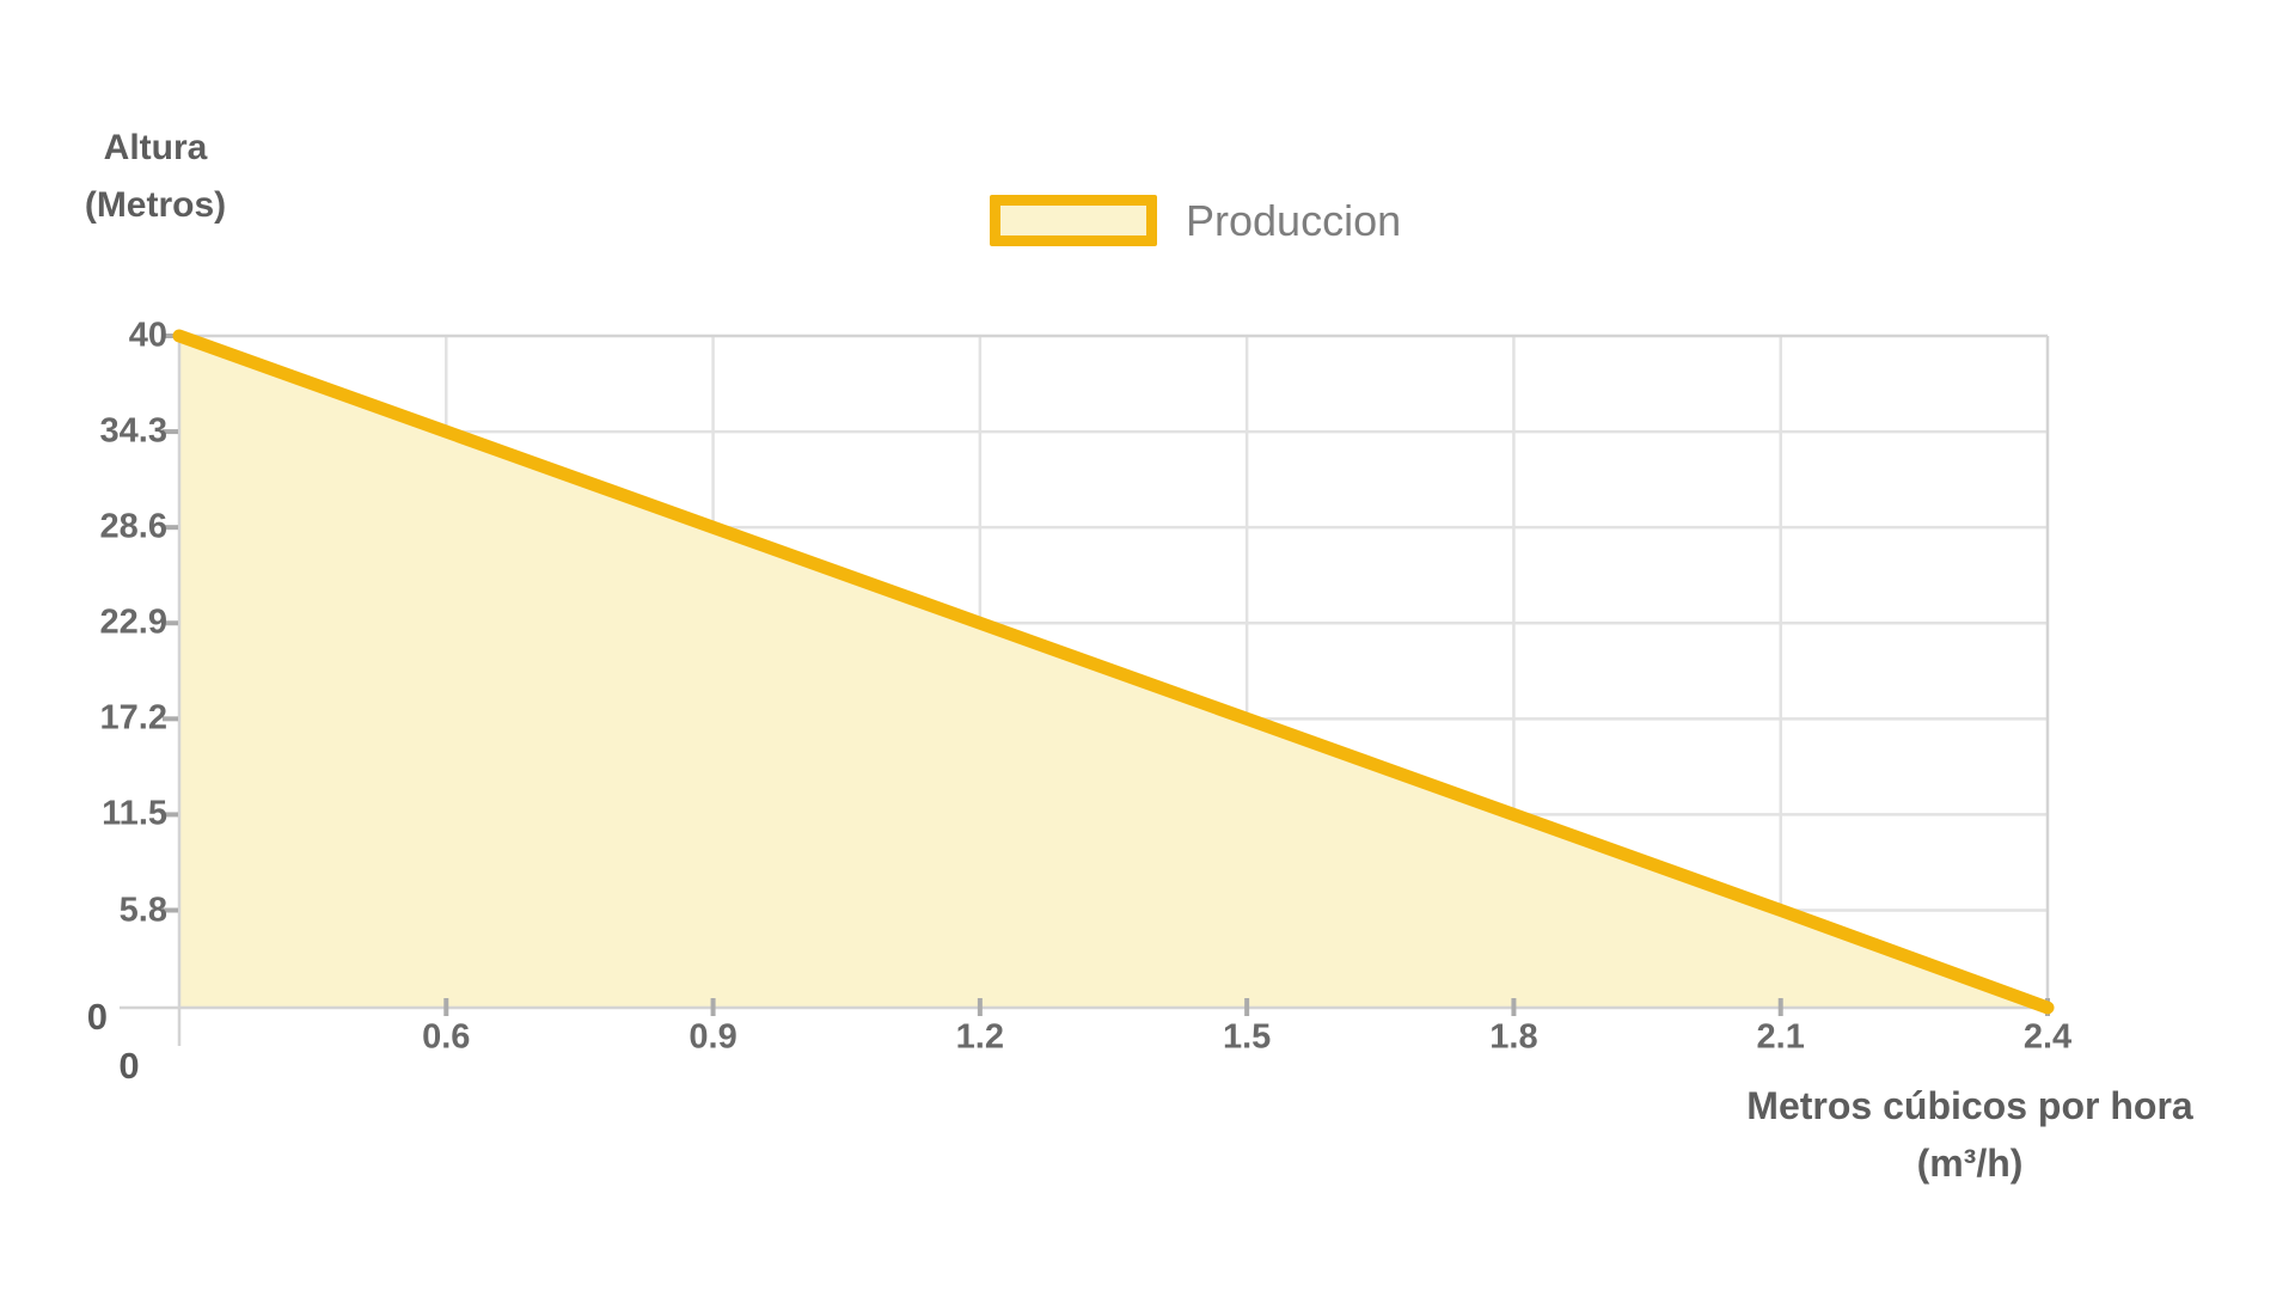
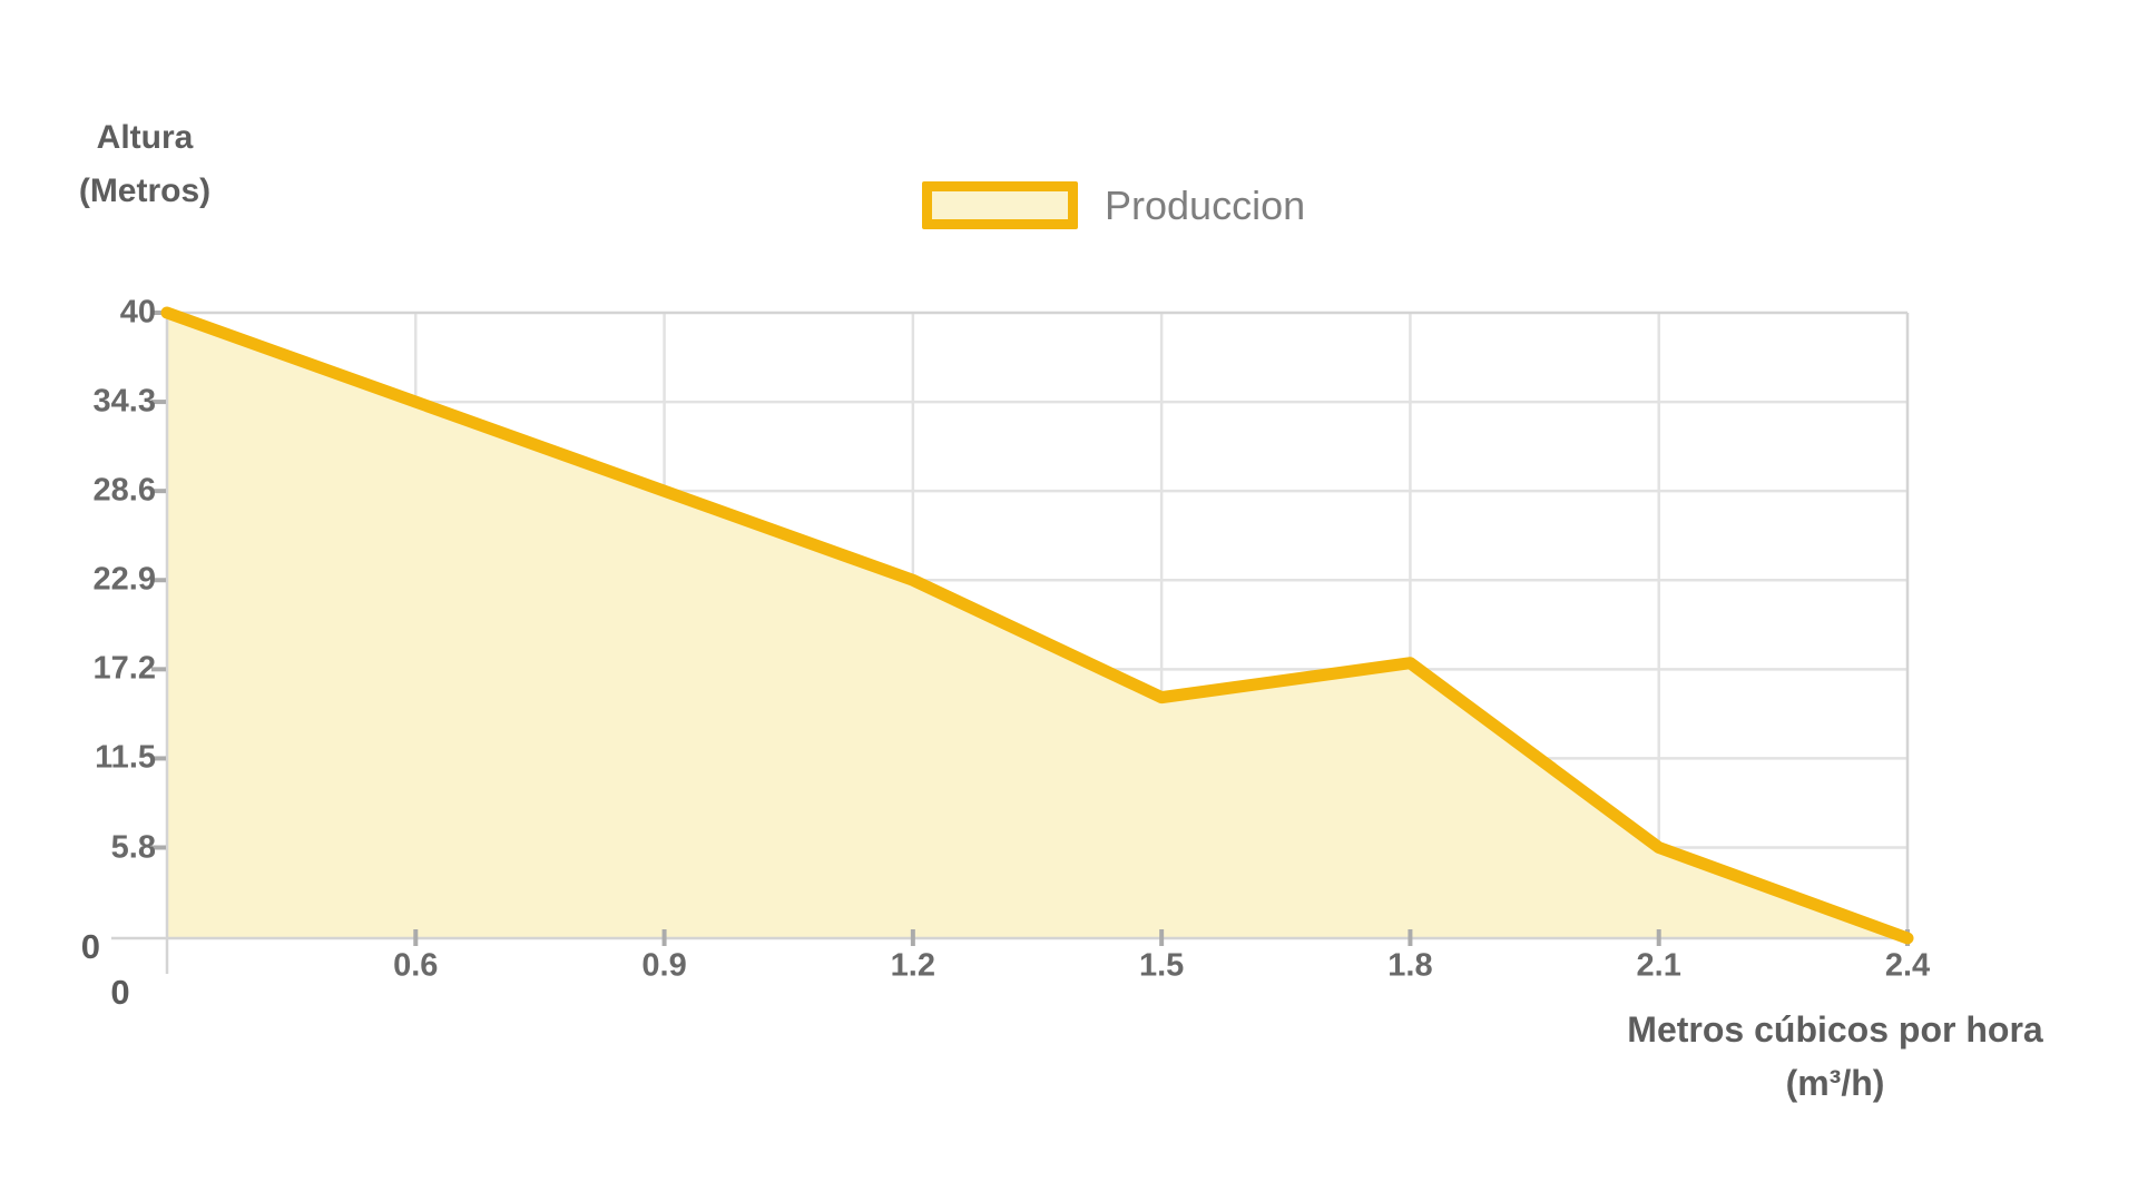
1.5: 17.2 -> 15.4
1.8: 11.5 -> 17.6
